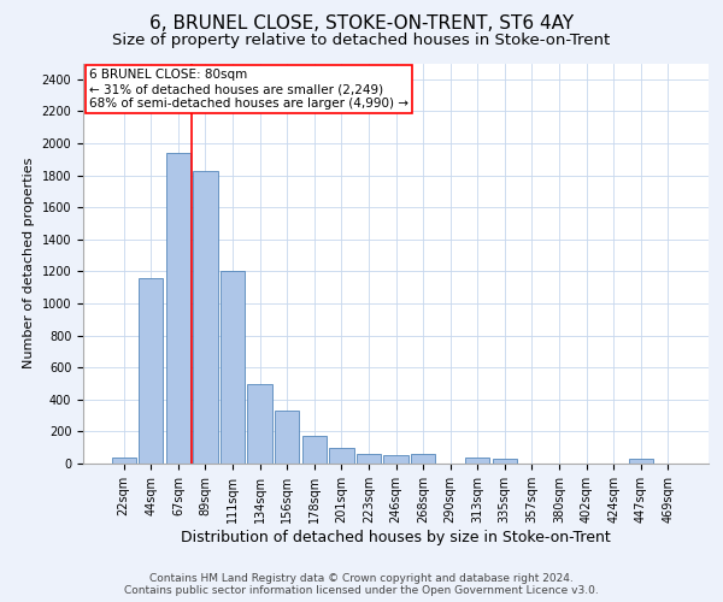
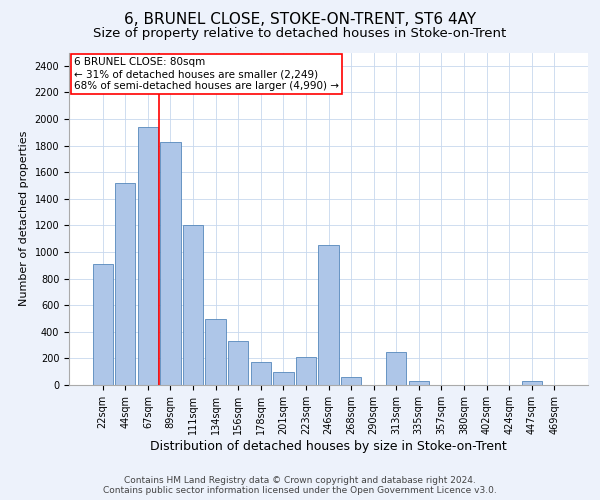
22sqm: 40 -> 910
44sqm: 1160 -> 1520
223sqm: 60 -> 210
246sqm: 50 -> 1050
313sqm: 40 -> 250
